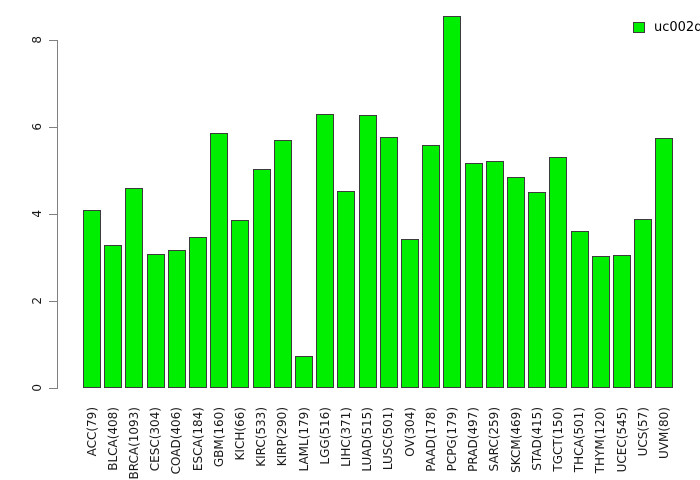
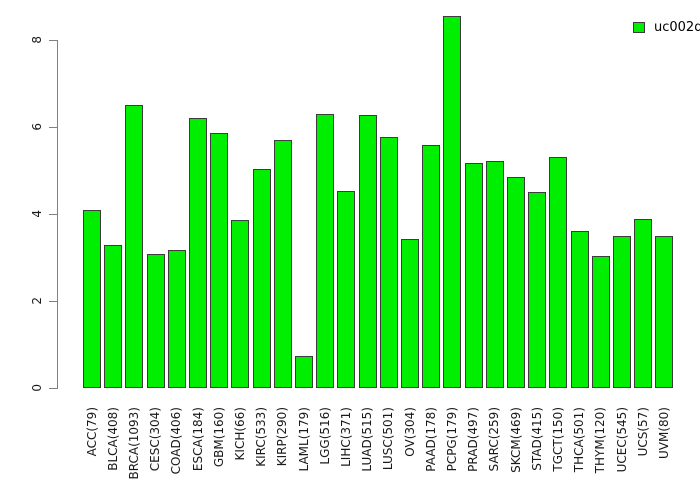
BRCA(1093): 4.6 -> 6.5
ESCA(184): 3.5 -> 6.2
UCEC(545): 3.1 -> 3.5
UVM(80): 5.8 -> 3.5
